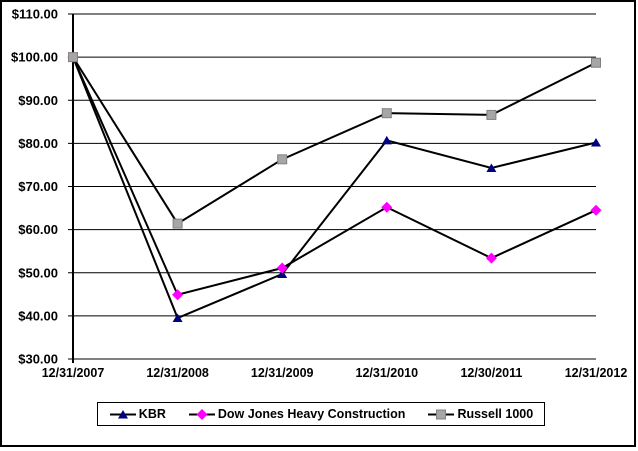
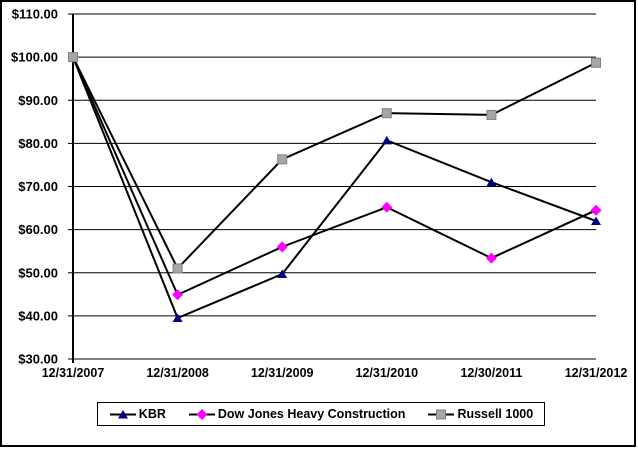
Russell 1000/12/31/2008: $61 -> $51
Dow Jones Heavy Construction/12/31/2009: $51 -> $56
KBR/12/30/2011: $74 -> $71
KBR/12/31/2012: $80 -> $62
